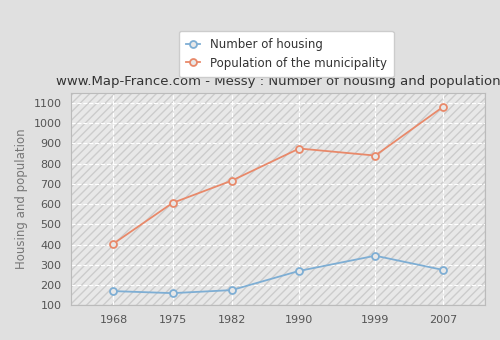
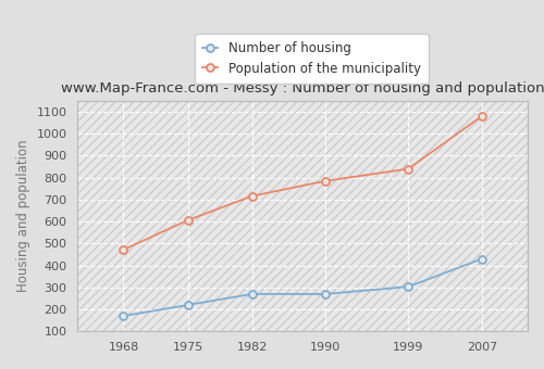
Population of the municipality/1968: 405 -> 472
Number of housing/1975: 160 -> 220
Number of housing/1982: 175 -> 270
Population of the municipality/1990: 875 -> 785
Number of housing/1999: 345 -> 303
Number of housing/2007: 275 -> 430
